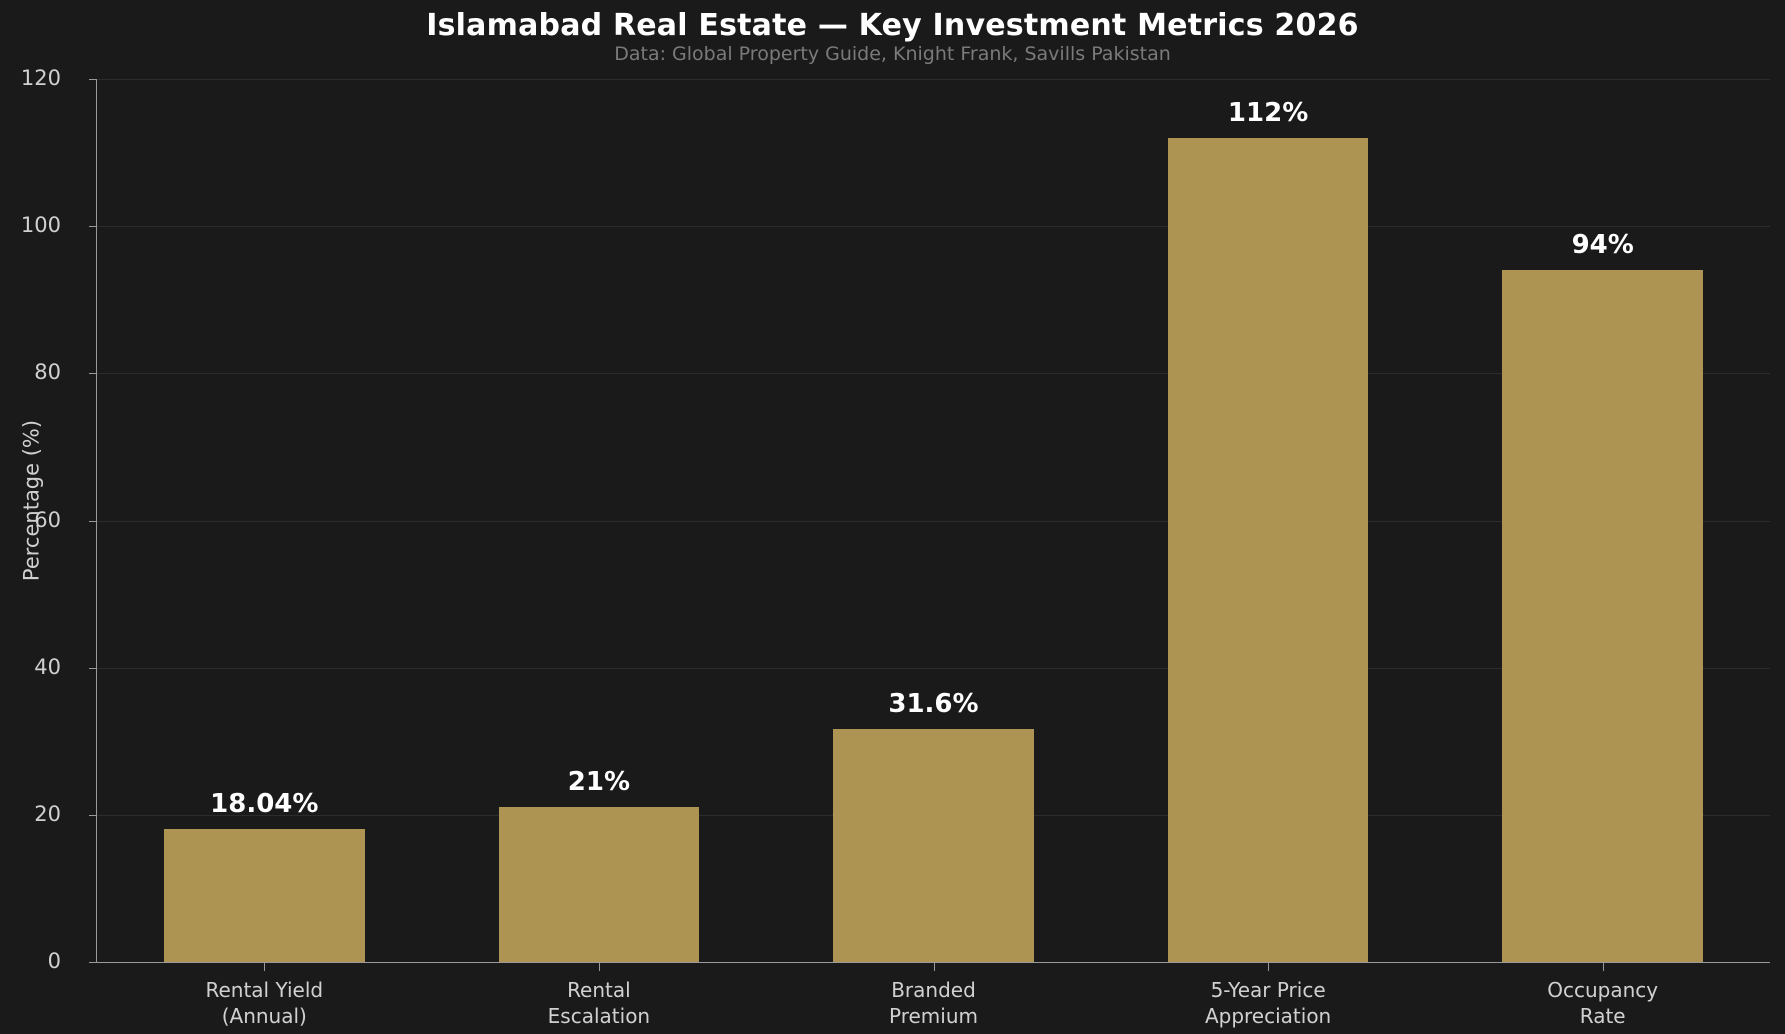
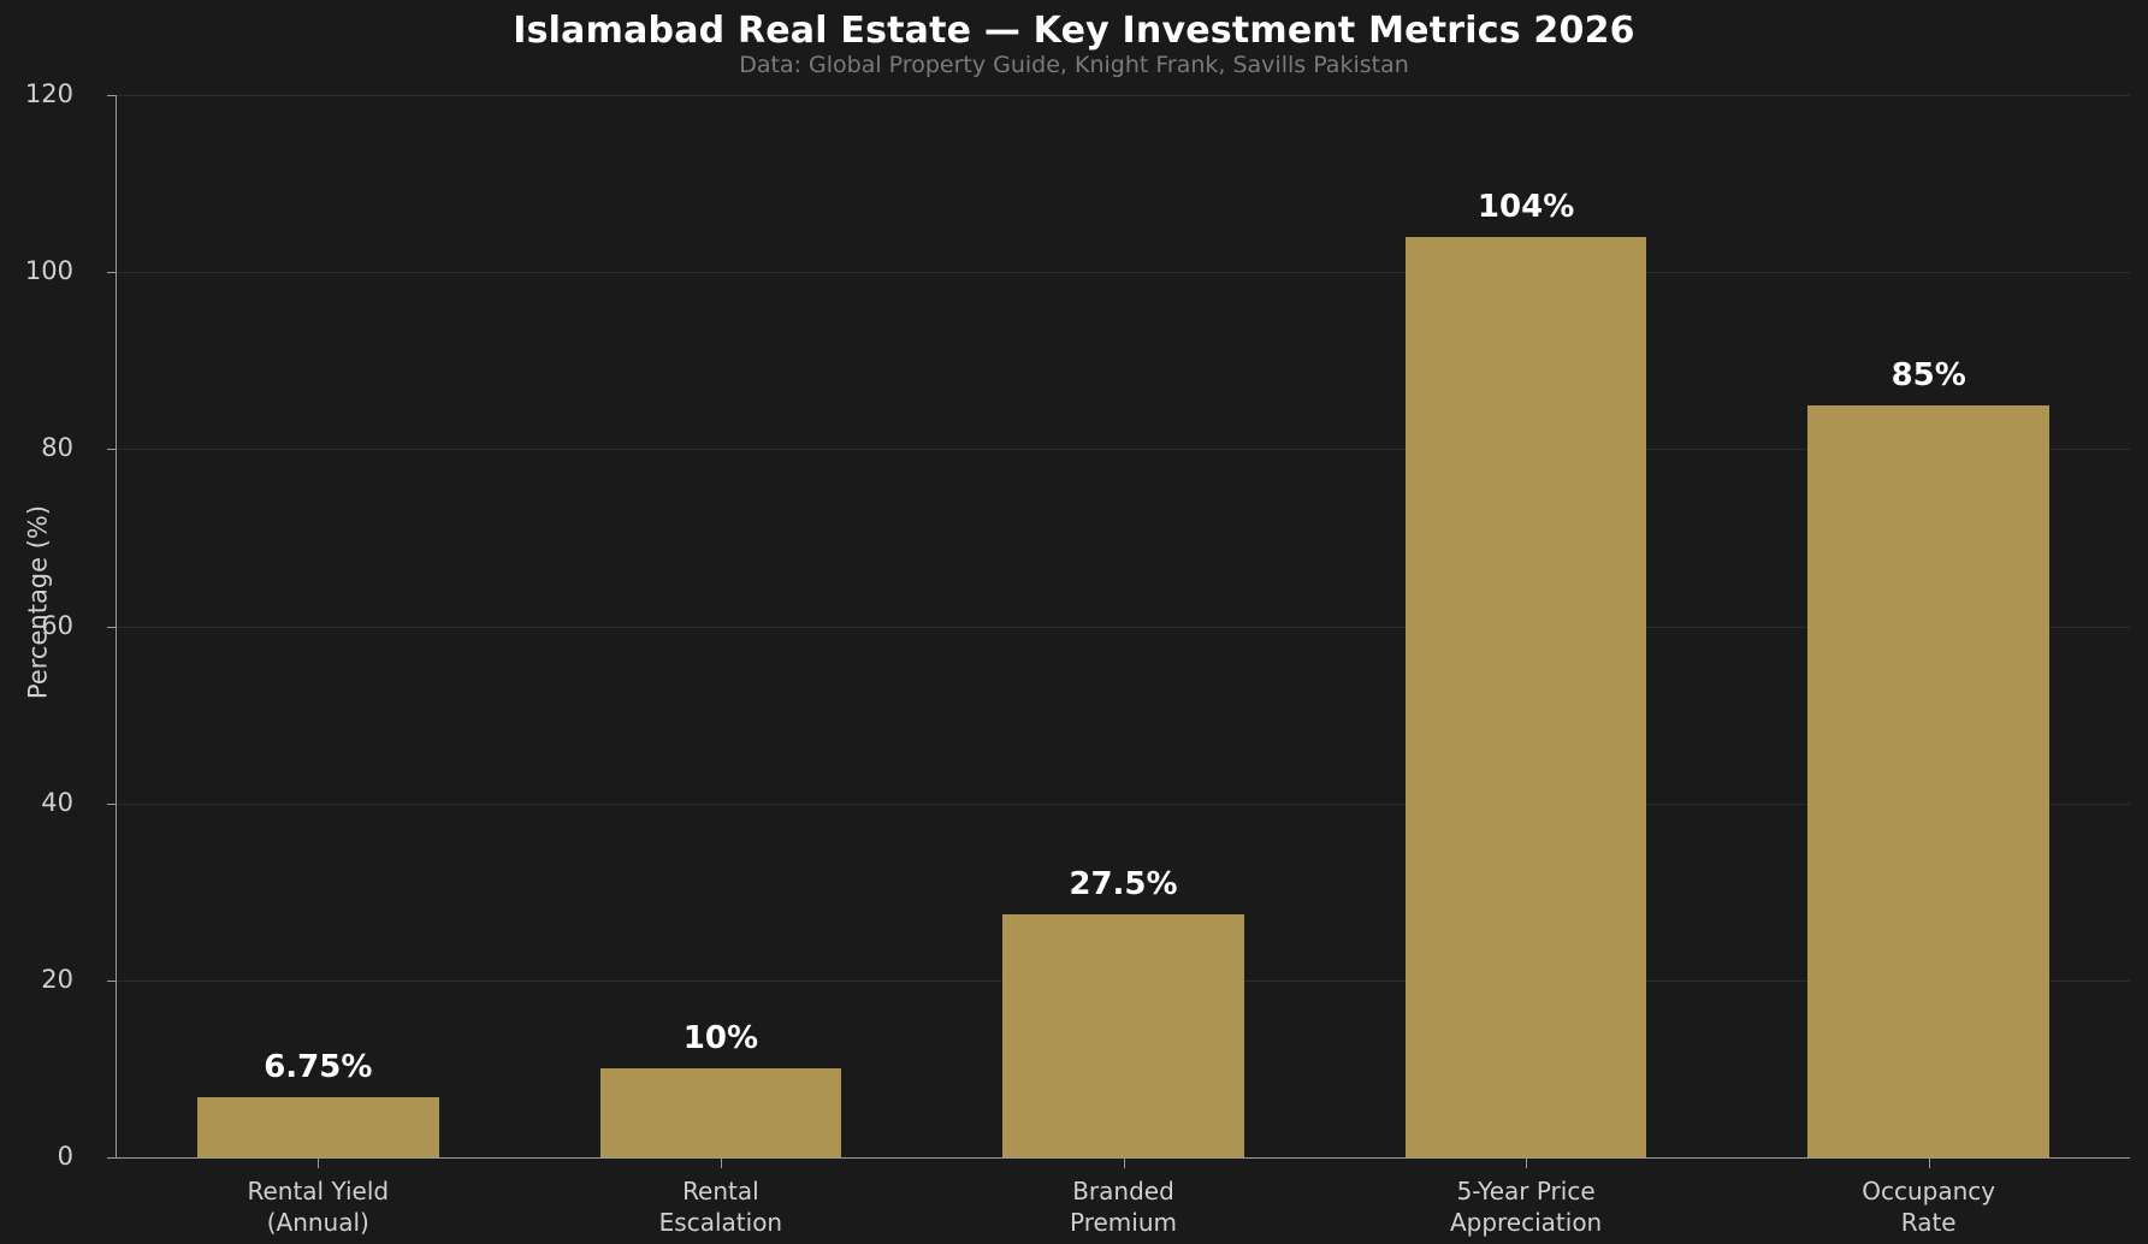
Rental Yield (Annual): 18.04% -> 6.75%
Rental Escalation: 21% -> 10%
Branded Premium: 31.6% -> 27.5%
5-Year Price Appreciation: 112% -> 104%
Occupancy Rate: 94% -> 85%
